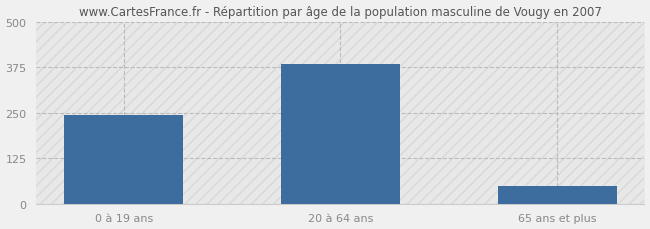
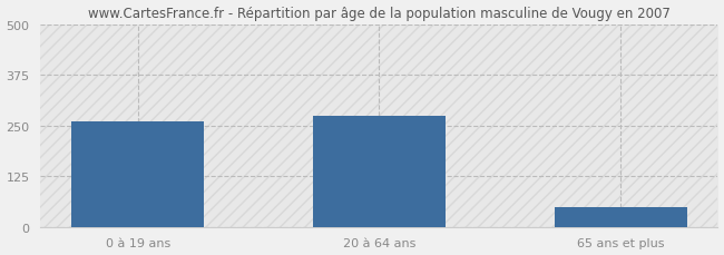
0 à 19 ans: 243 -> 260
20 à 64 ans: 384 -> 275
